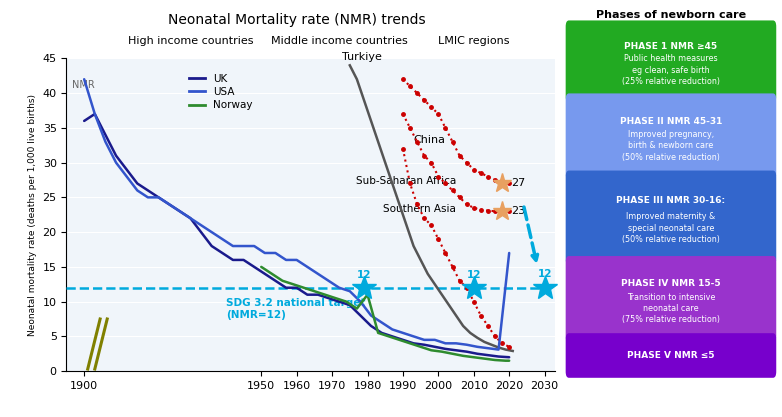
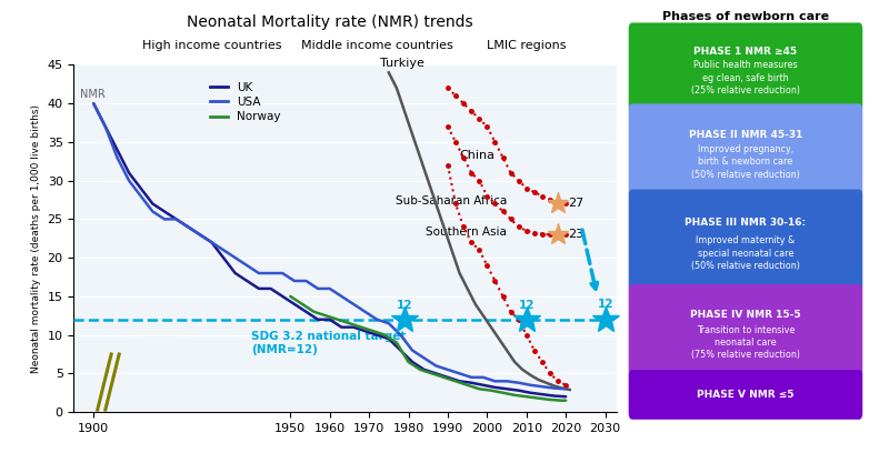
UK/1900: 36.0 -> 40.0
USA/1900: 42.0 -> 40.0
Norway/1980: 11.0 -> 6.5
USA/2020: 17.0 -> 3.0
